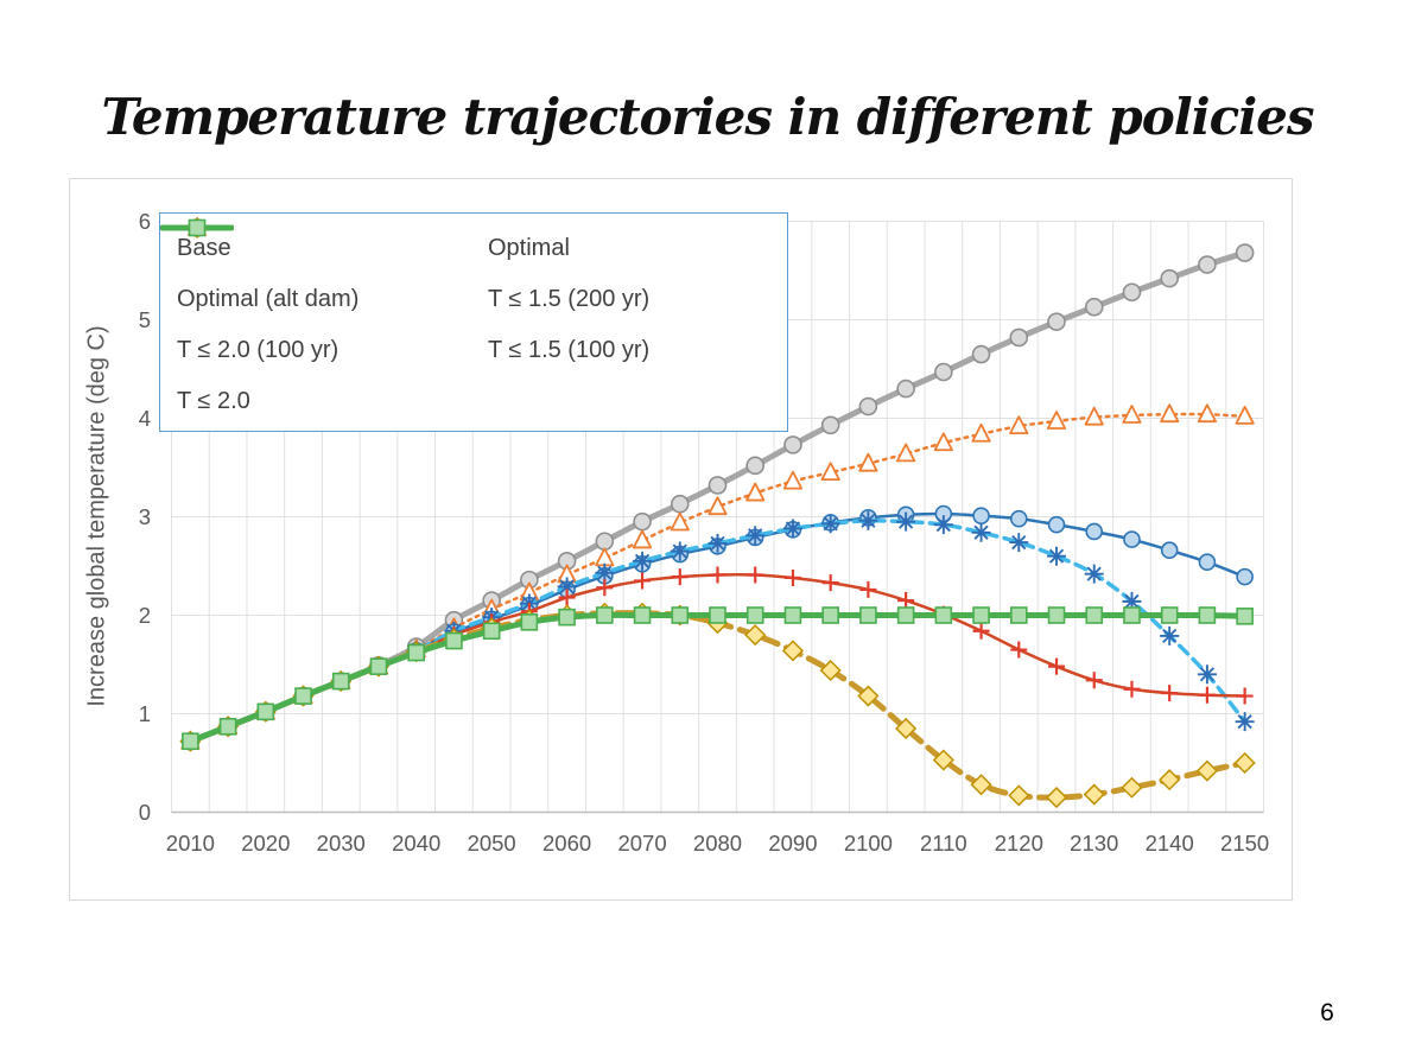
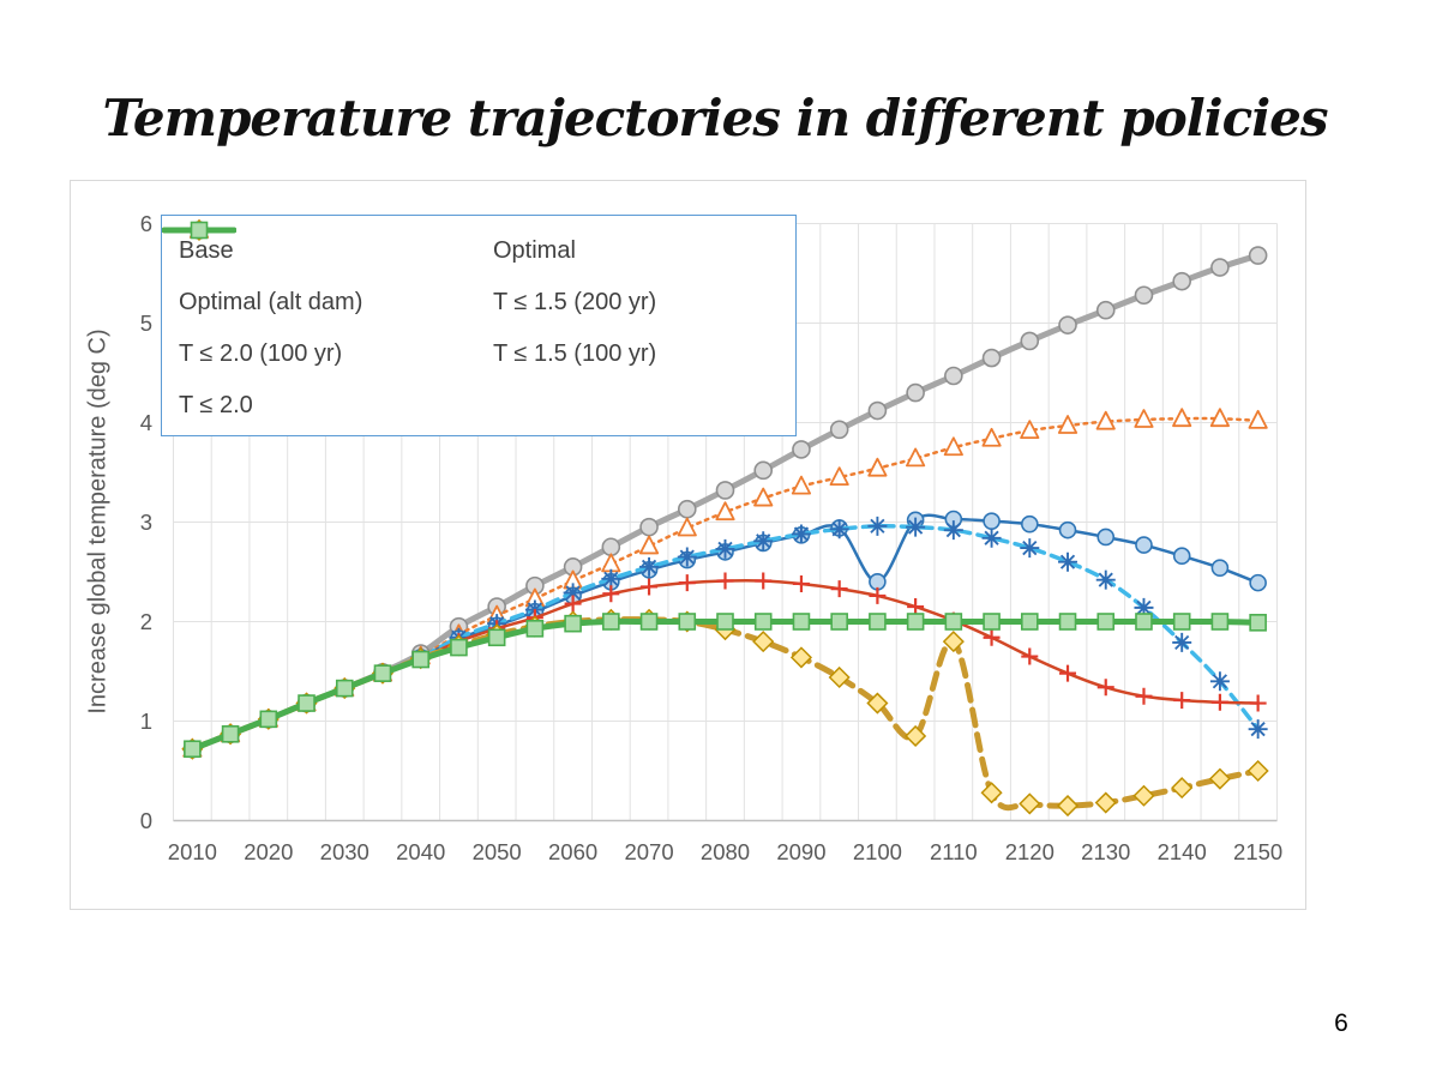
Optimal (alt dam)/2100: 3.0 -> 2.4
T ≤ 1.5 (100 yr)/2110: 0.5 -> 1.8
